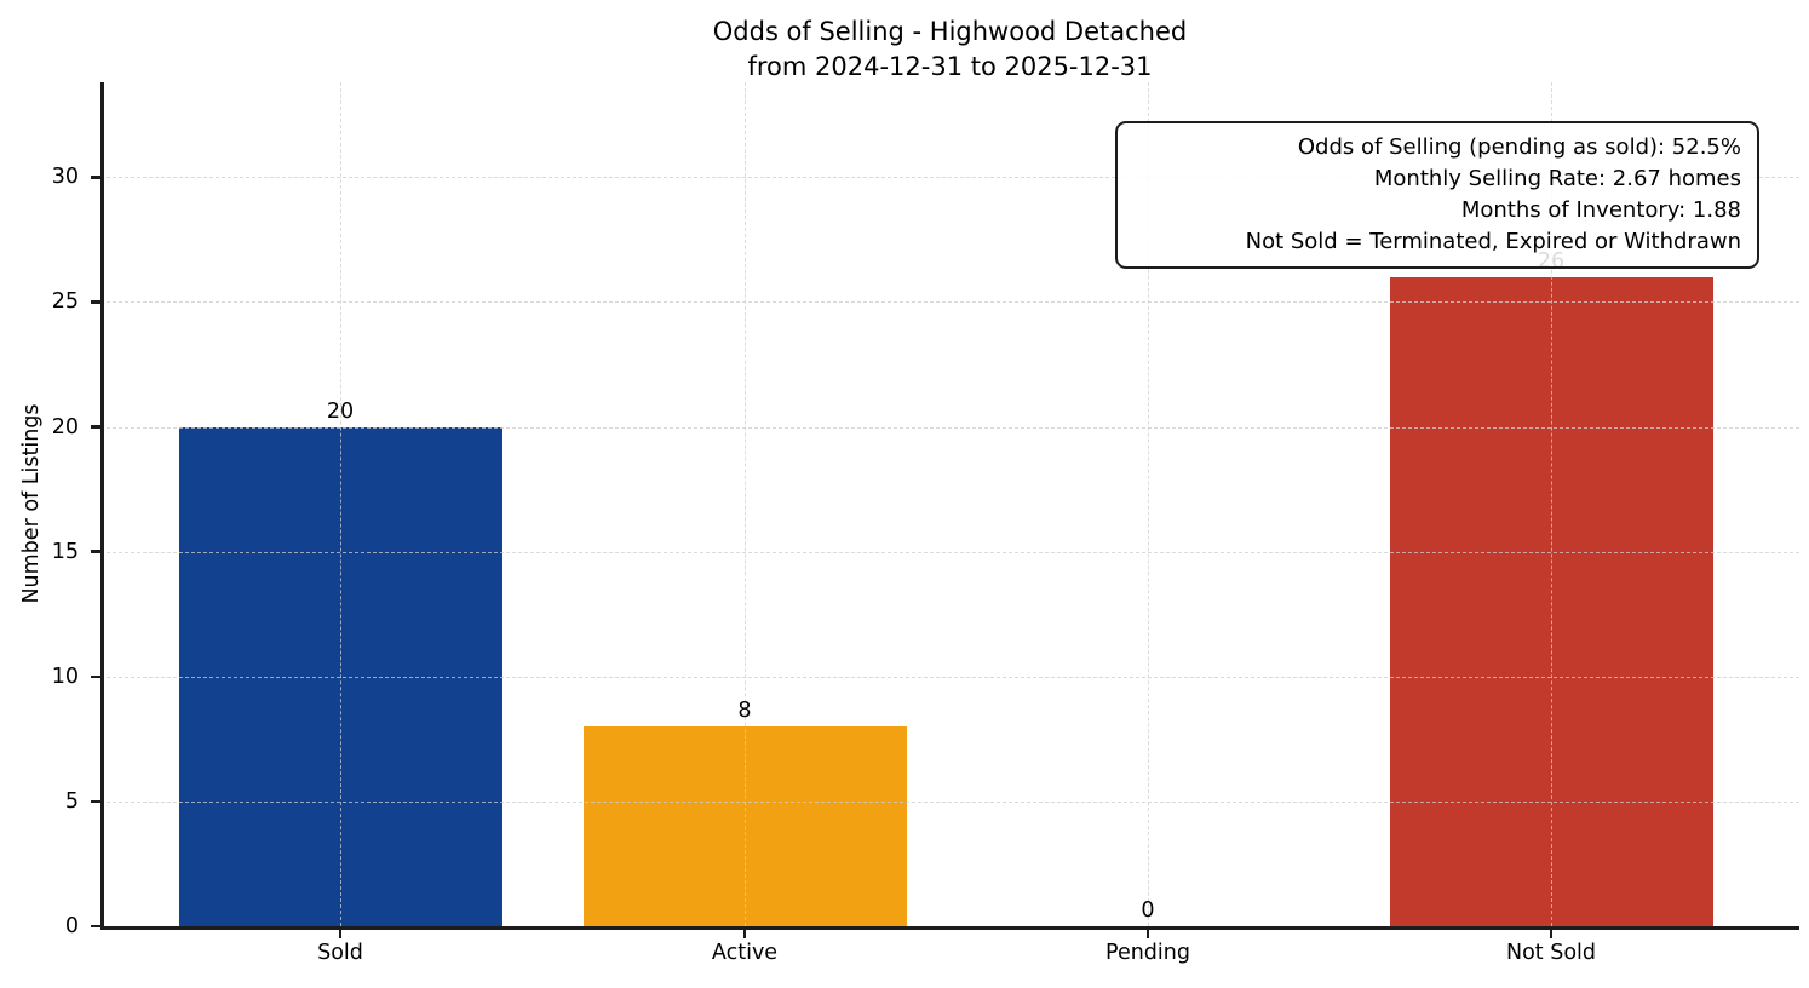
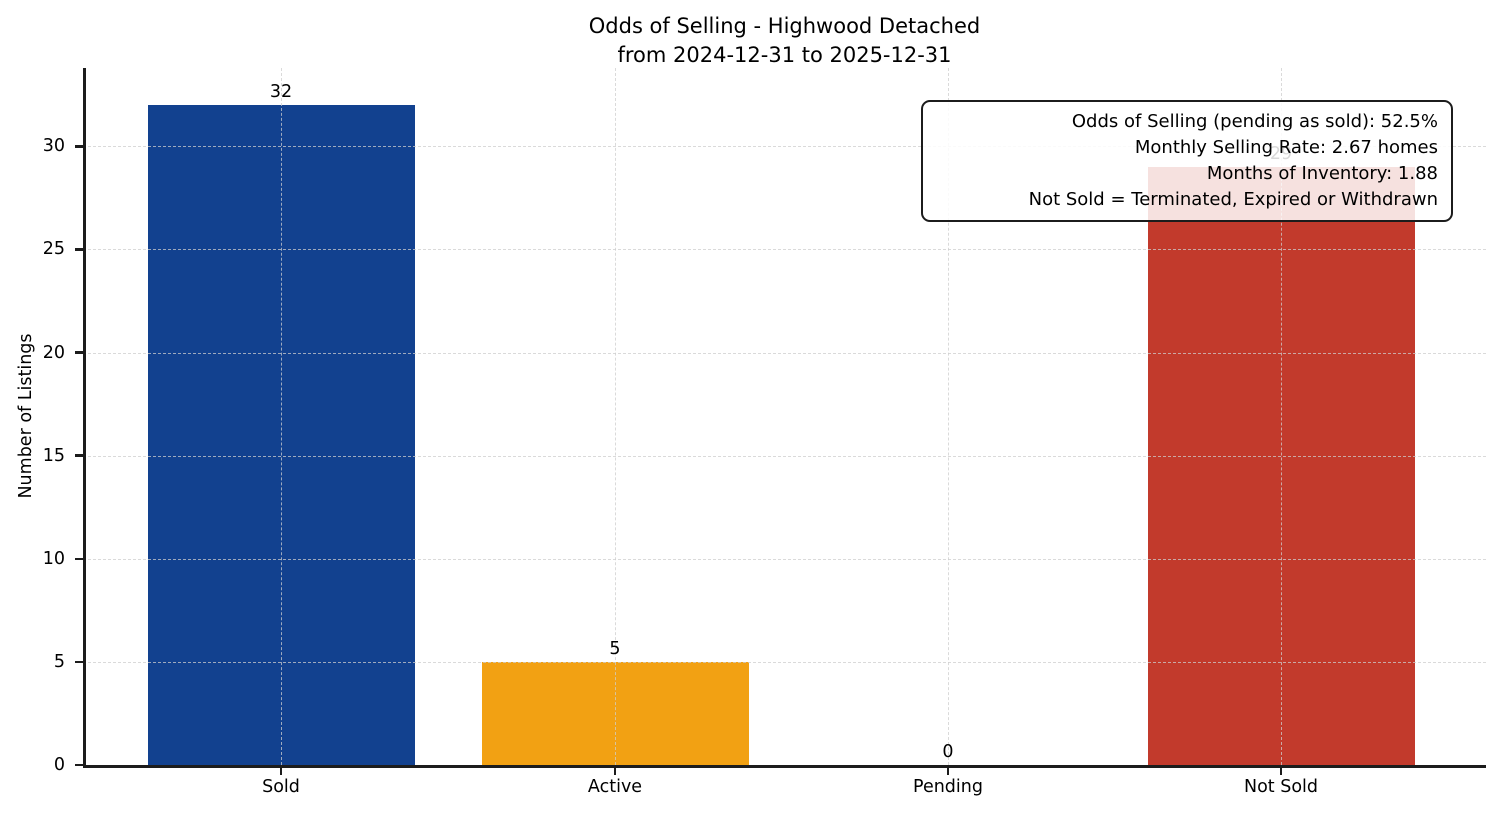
Sold: 20 -> 32
Active: 8 -> 5
Not Sold: 26 -> 29
